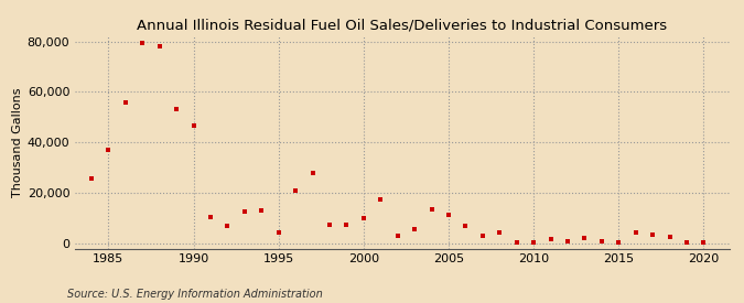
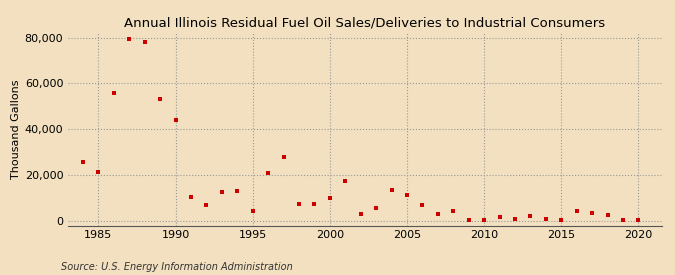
1985: 37,000 -> 21,500
1990: 46,500 -> 44,000
